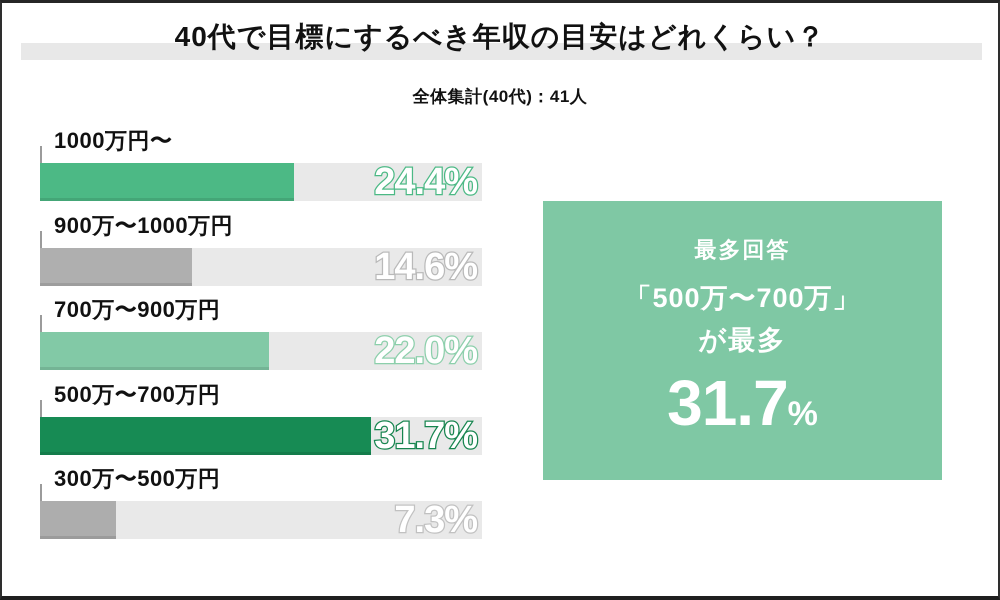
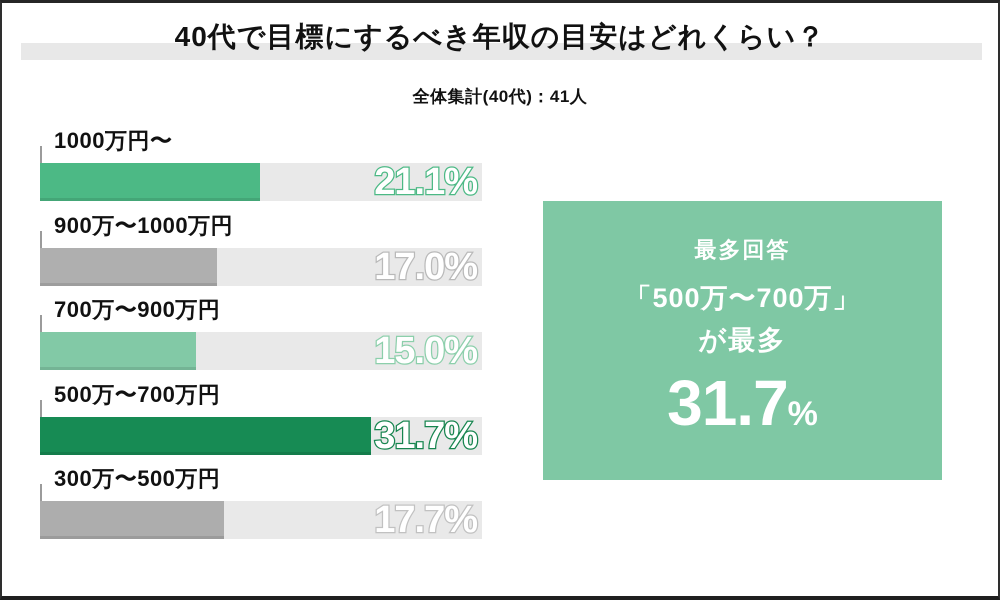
1000万円〜: 24.4% -> 21.1%
900万〜1000万円: 14.6% -> 17.0%
700万〜900万円: 22.0% -> 15.0%
300万〜500万円: 7.3% -> 17.7%
